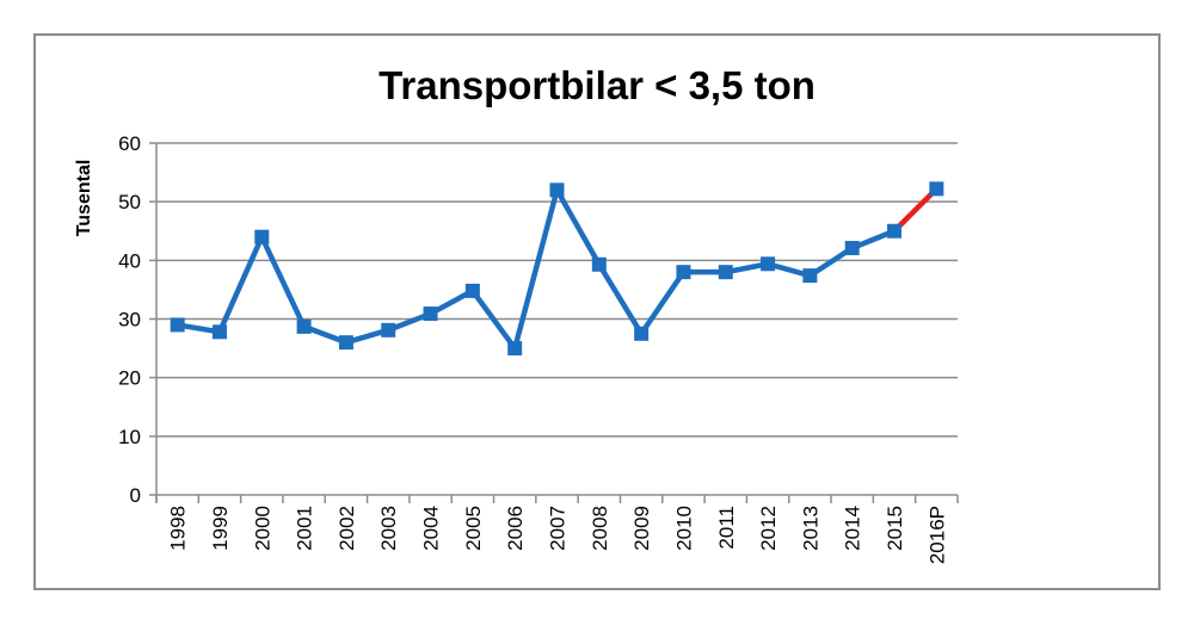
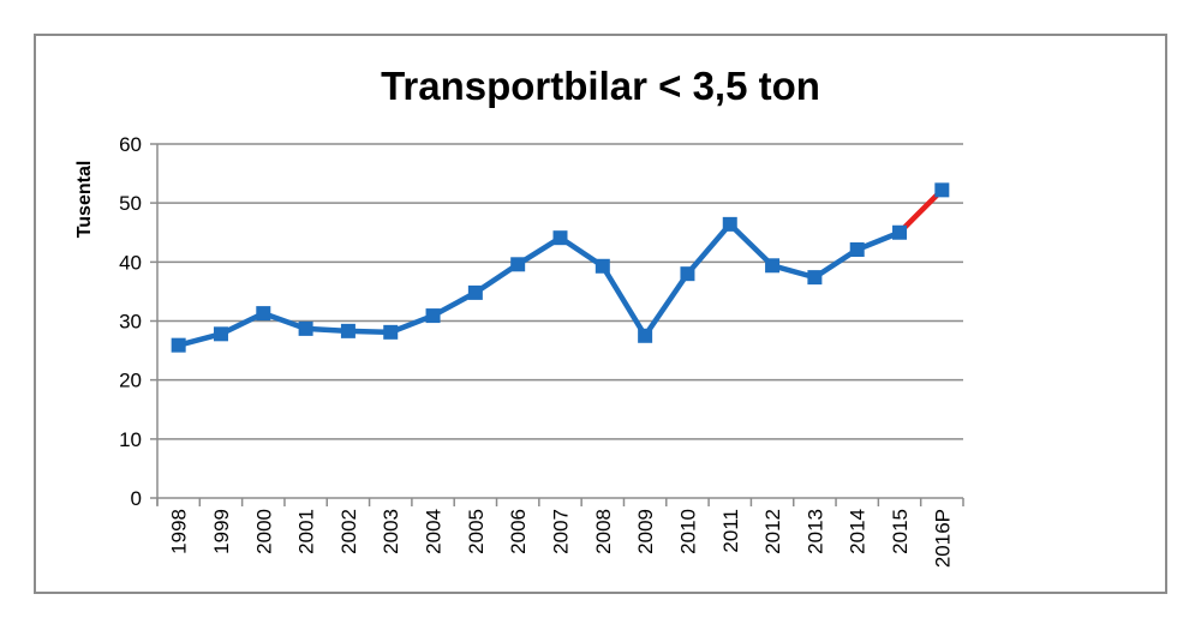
1998: 29 -> 26
2000: 44 -> 31
2002: 26 -> 28
2006: 25 -> 40
2007: 52 -> 44
2011: 38 -> 46
